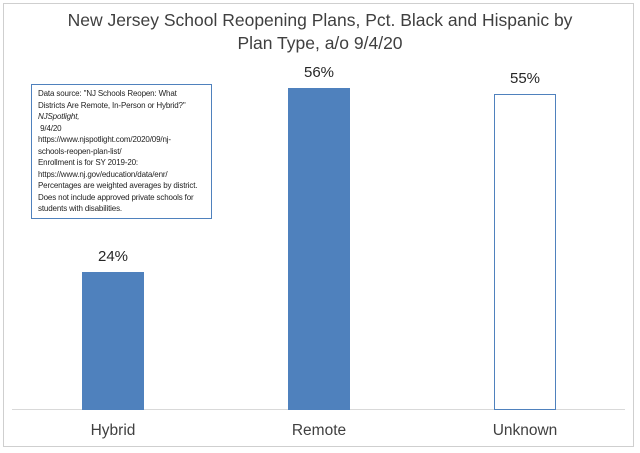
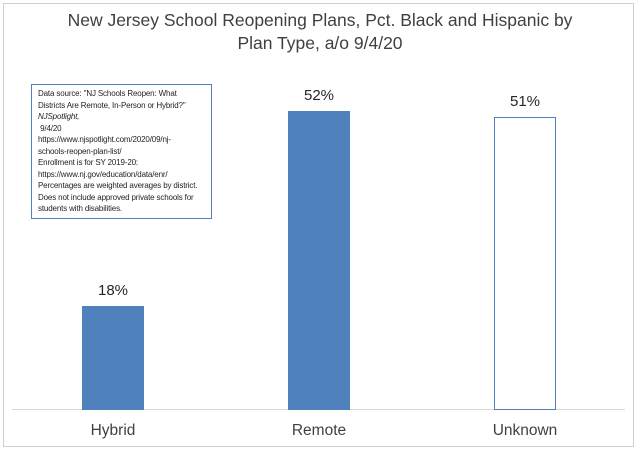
Hybrid: 24% -> 18%
Remote: 56% -> 52%
Unknown: 55% -> 51%
